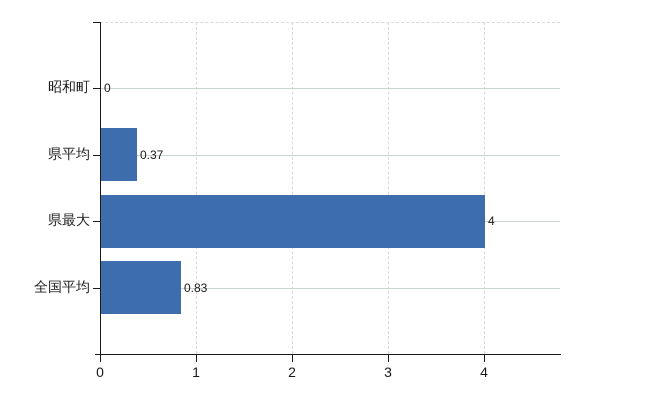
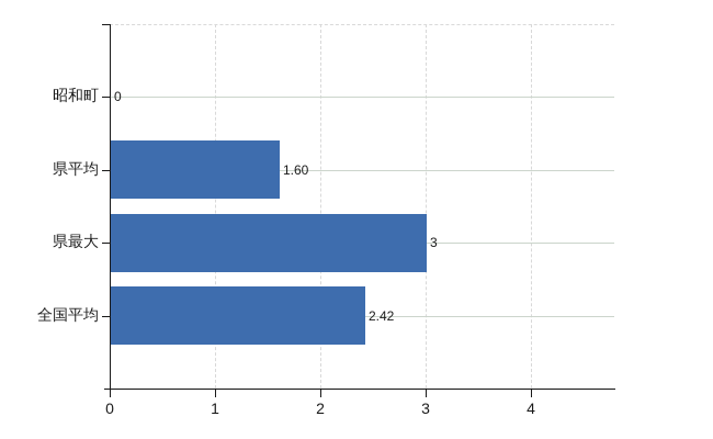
県平均: 0.37 -> 1.60
県最大: 4 -> 3
全国平均: 0.83 -> 2.42
